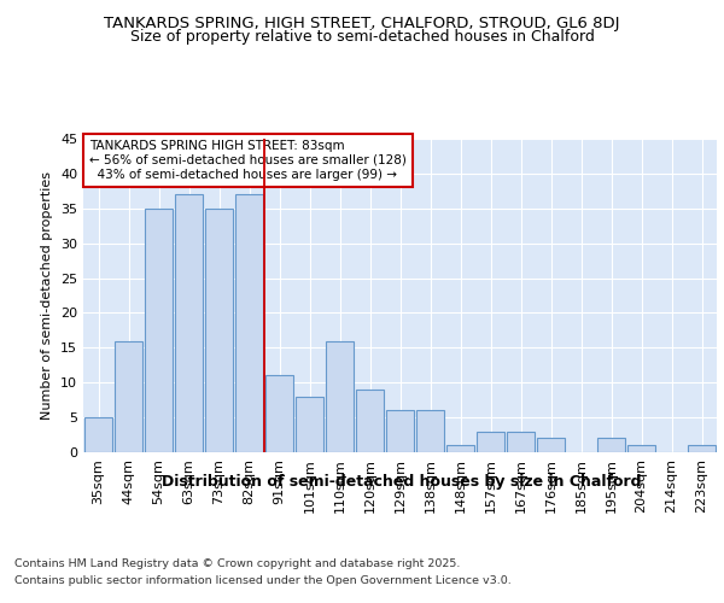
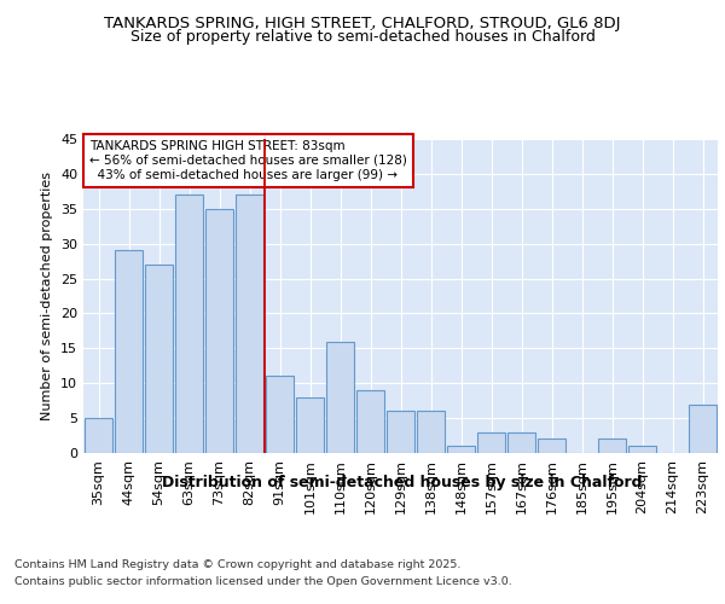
44sqm: 16 -> 29
54sqm: 35 -> 27
223sqm: 1 -> 7
